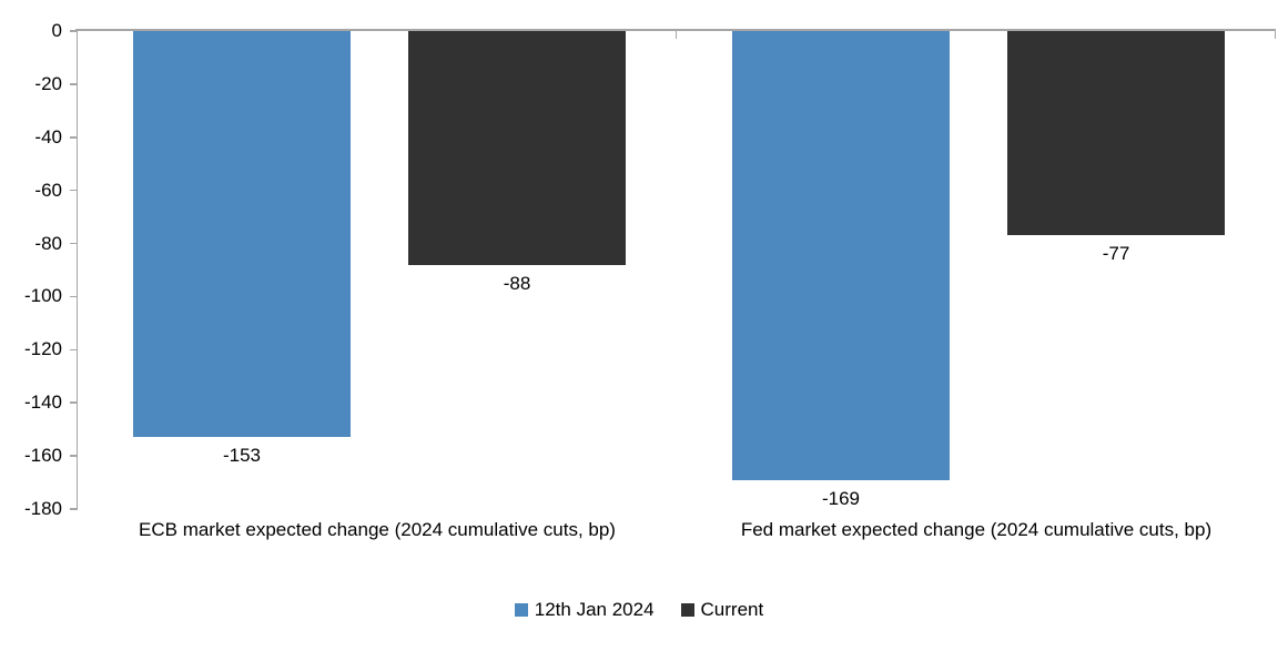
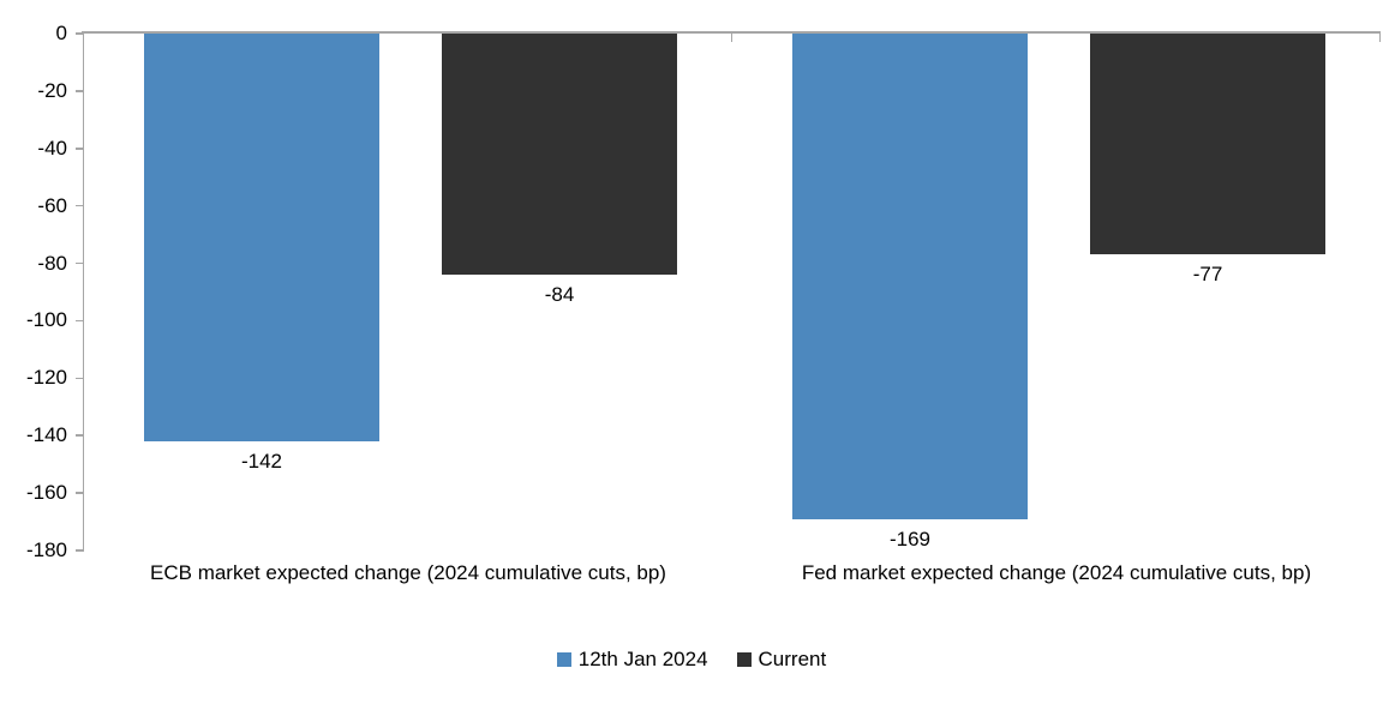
12th Jan 2024/ECB market expected change (2024 cumulative cuts, bp): -153 -> -142
Current/ECB market expected change (2024 cumulative cuts, bp): -88 -> -84
